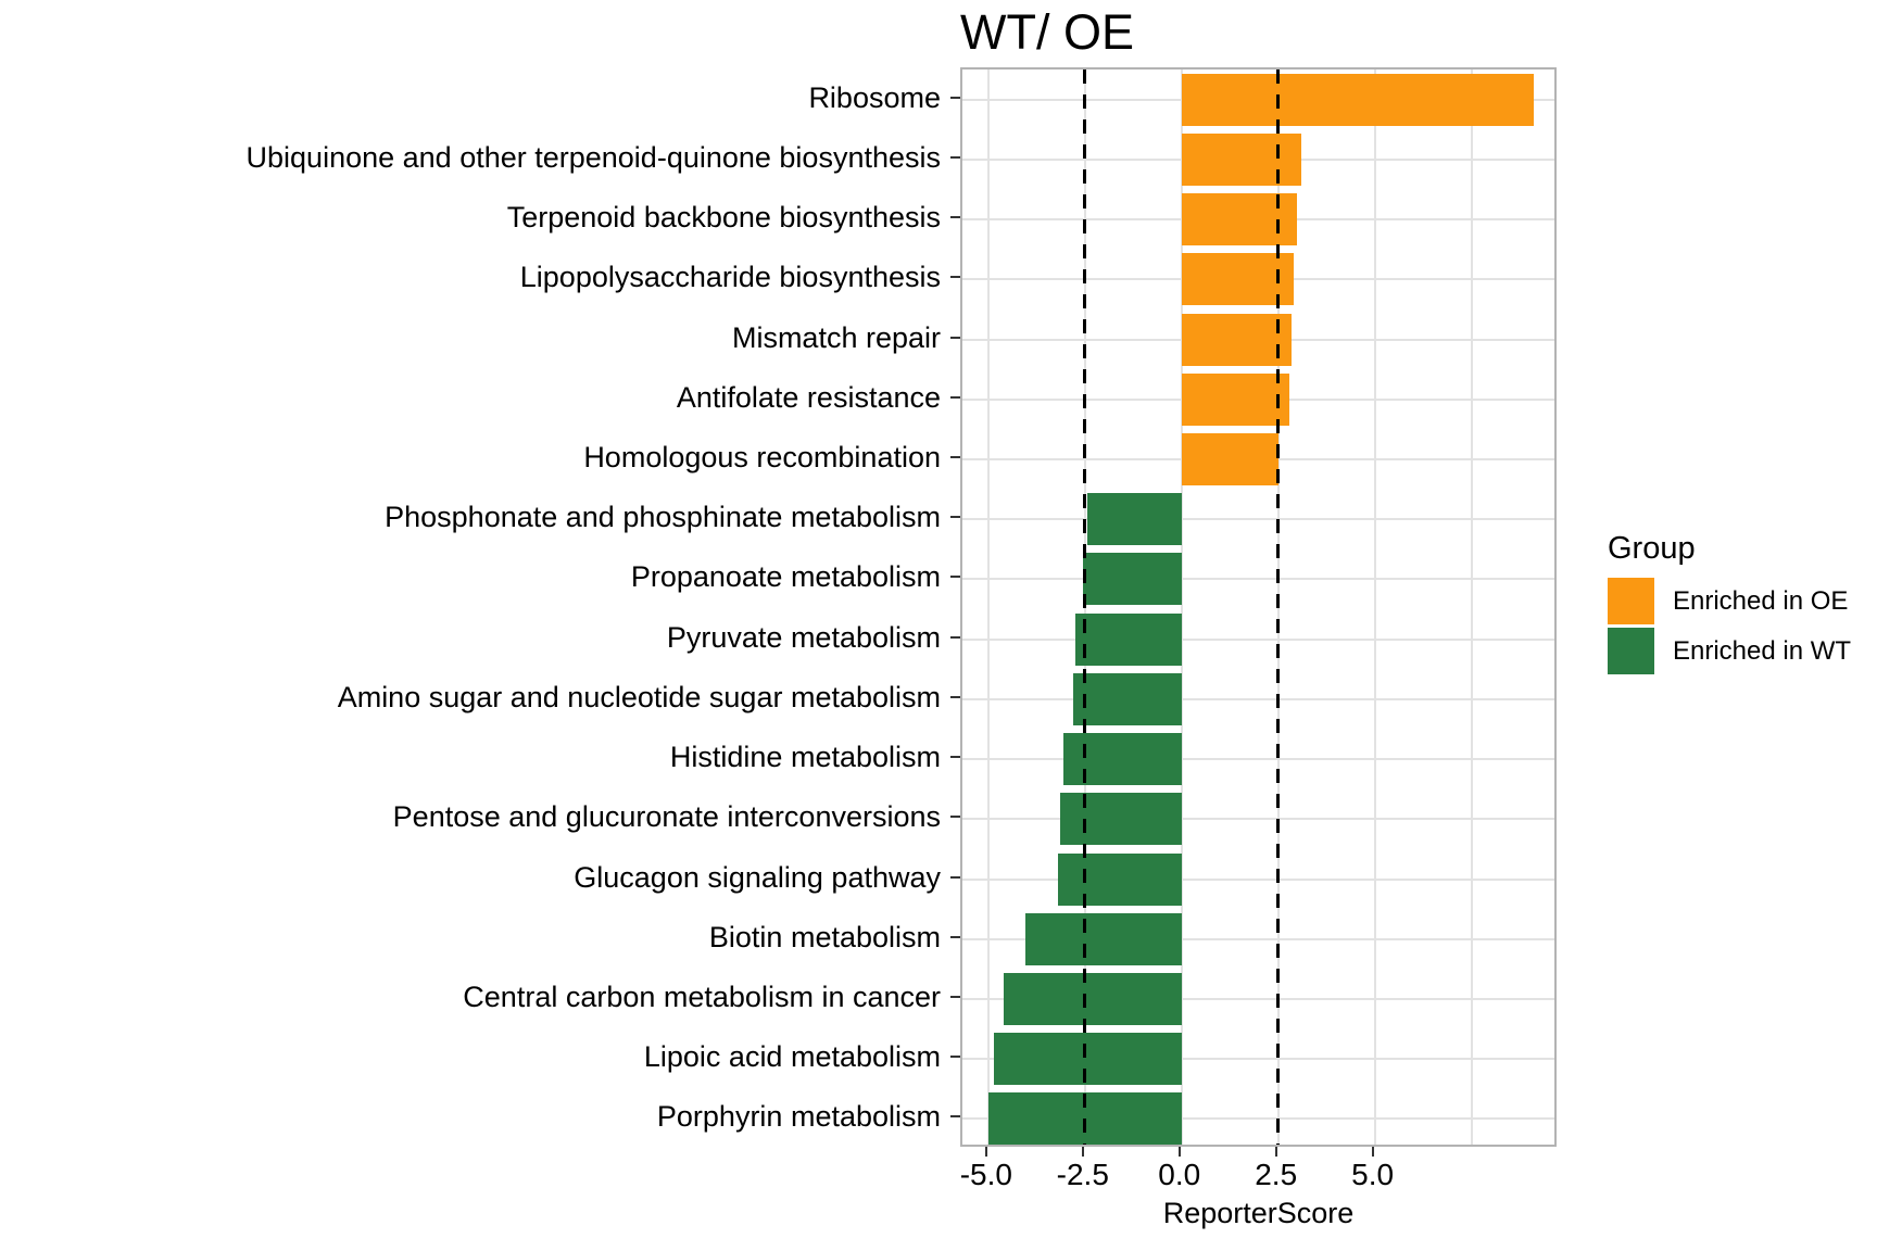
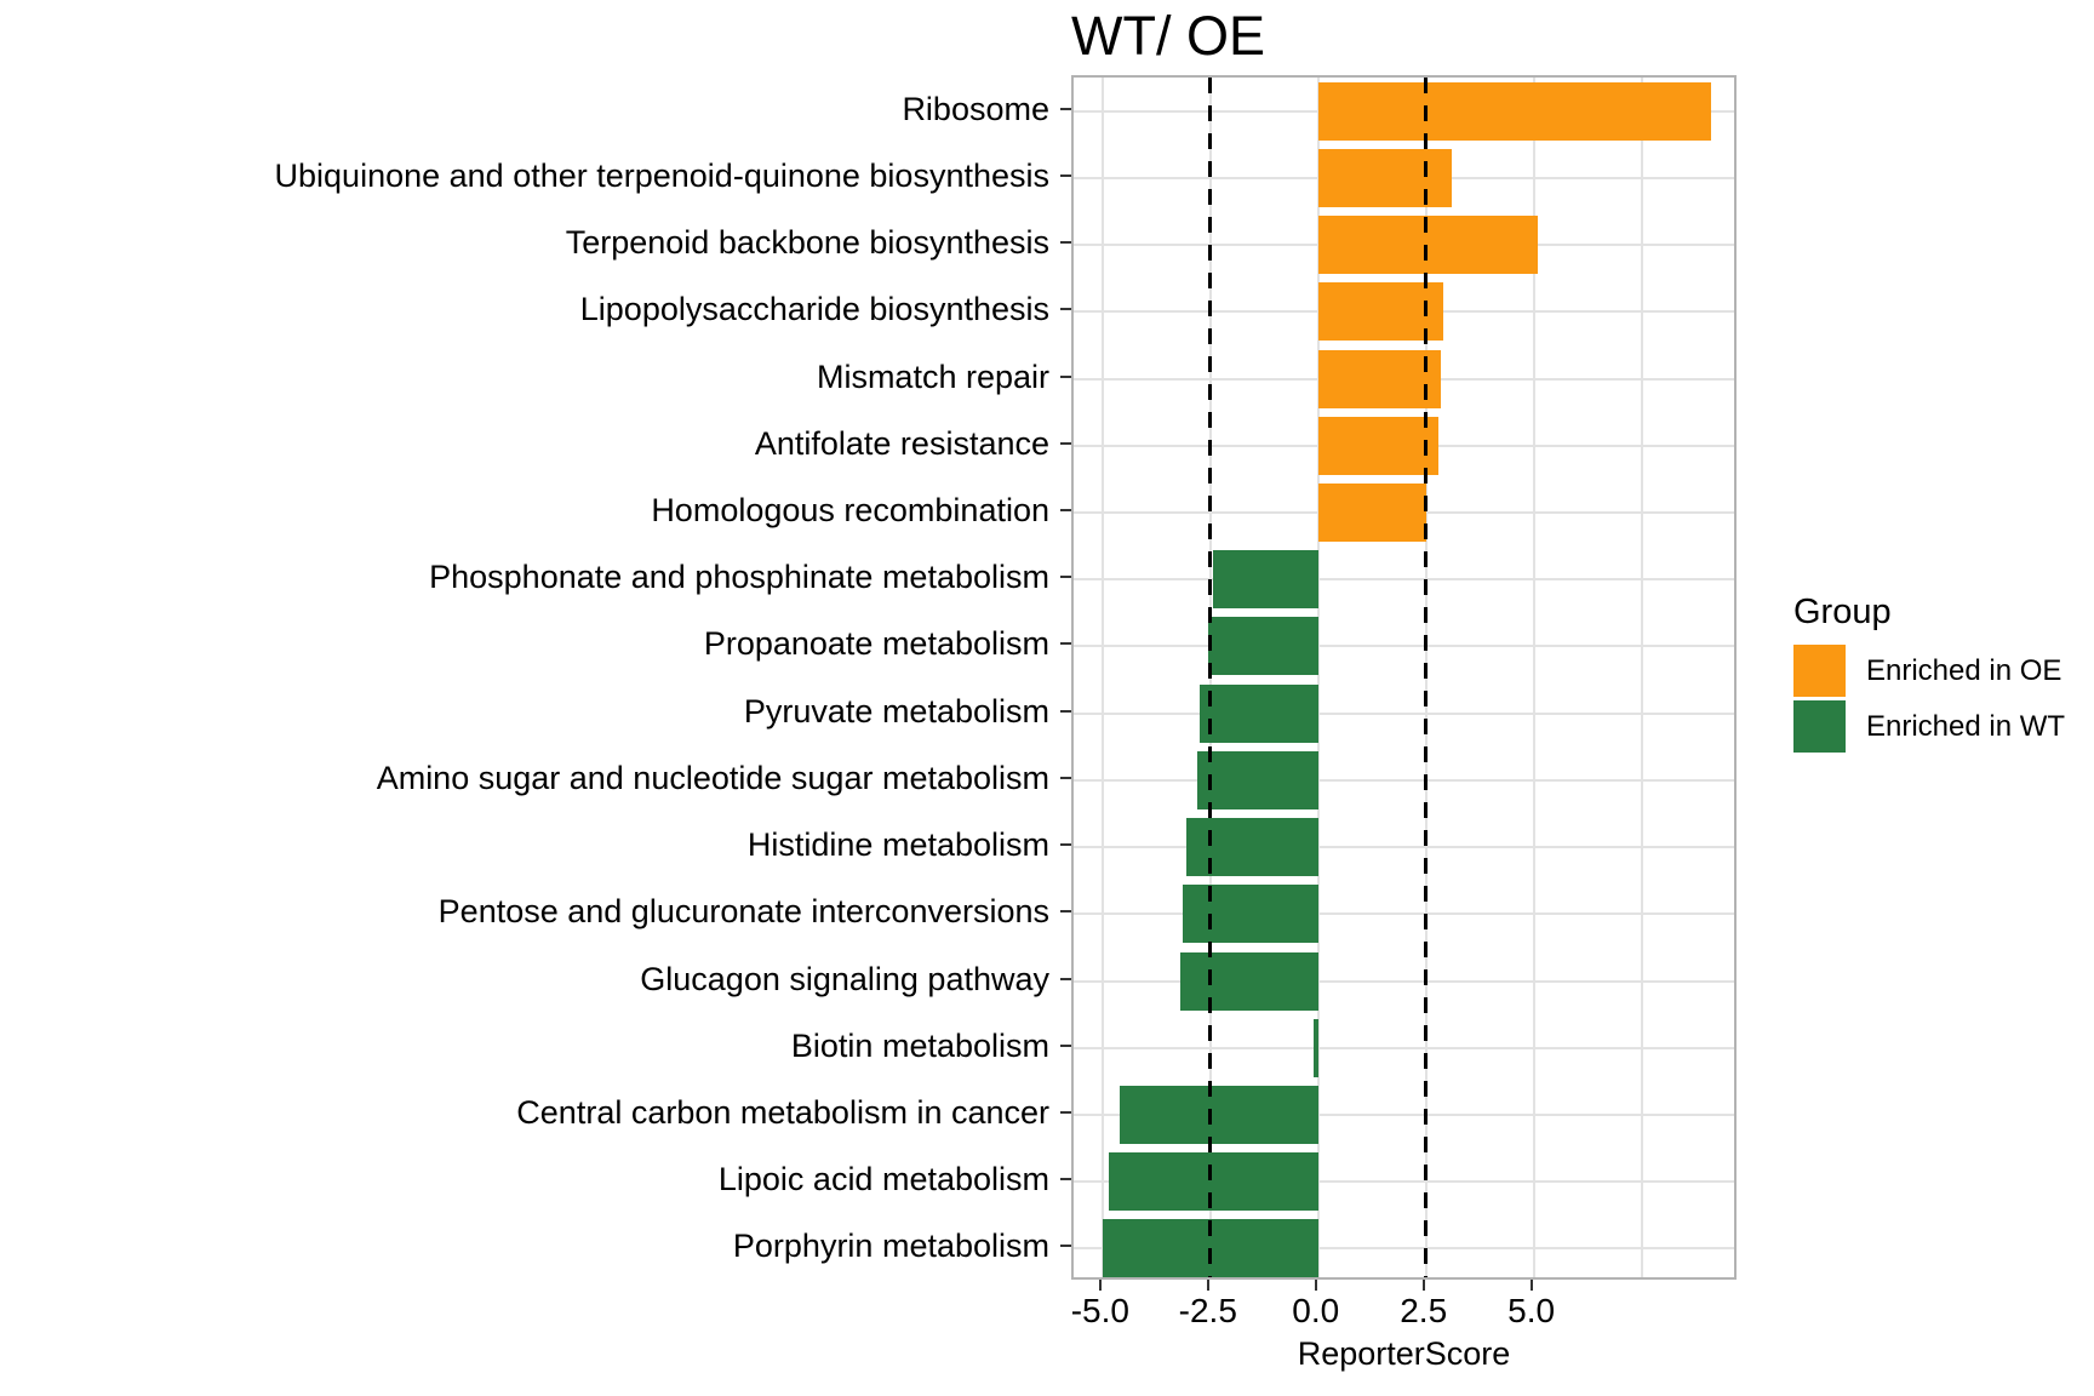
Terpenoid backbone biosynthesis: 3.0 -> 5.1
Biotin metabolism: -4.0 -> -0.1
